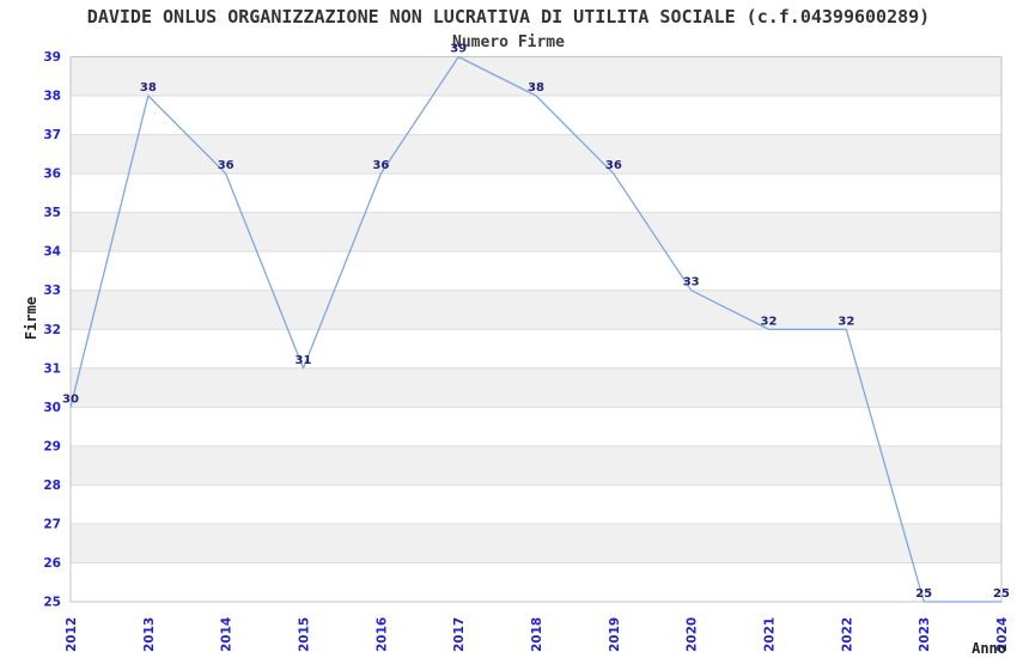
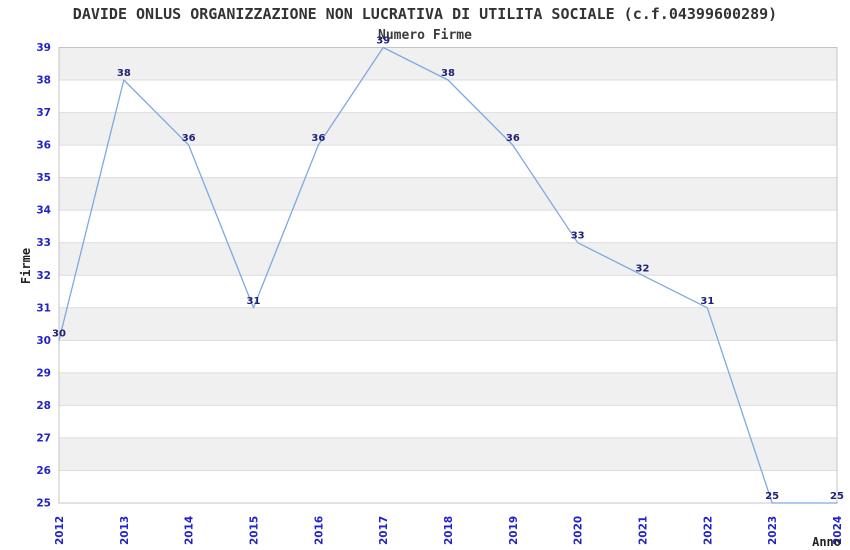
2022: 32 -> 31
